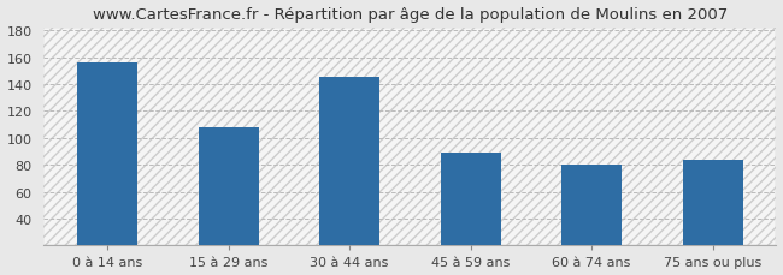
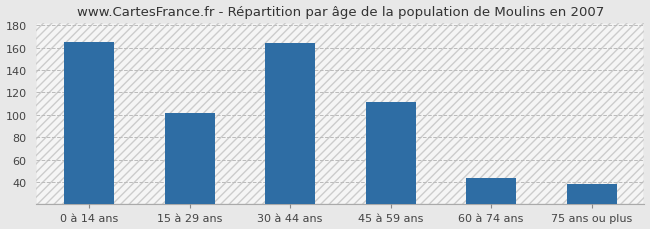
0 à 14 ans: 156 -> 165
15 à 29 ans: 108 -> 102
30 à 44 ans: 145 -> 164
45 à 59 ans: 89 -> 111
60 à 74 ans: 80 -> 44
75 ans ou plus: 84 -> 38
